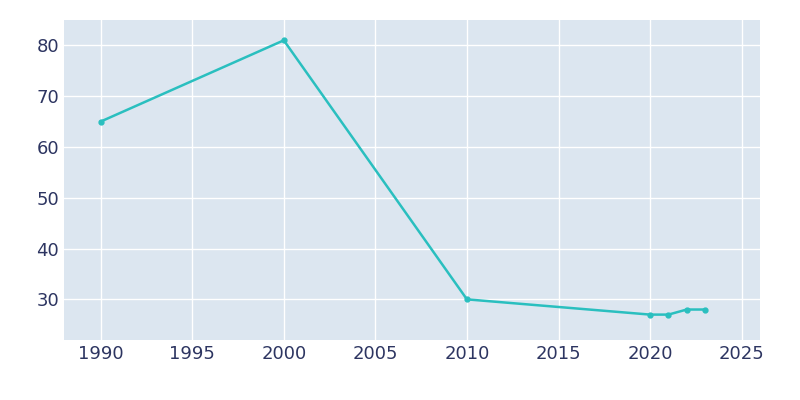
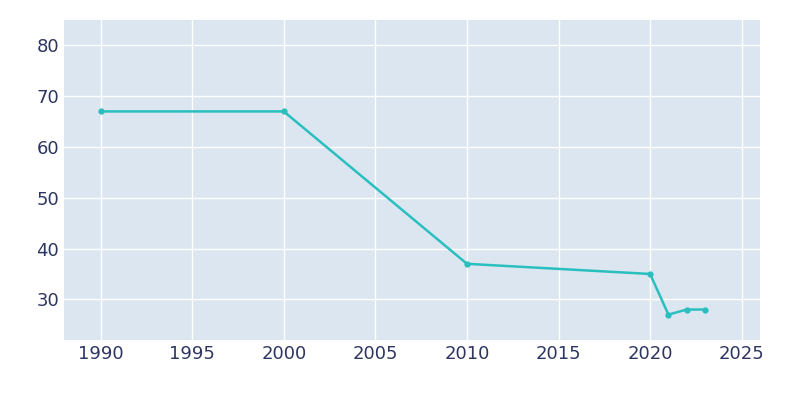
1990: 65 -> 67
2000: 81 -> 67
2010: 30 -> 37
2020: 27 -> 35
